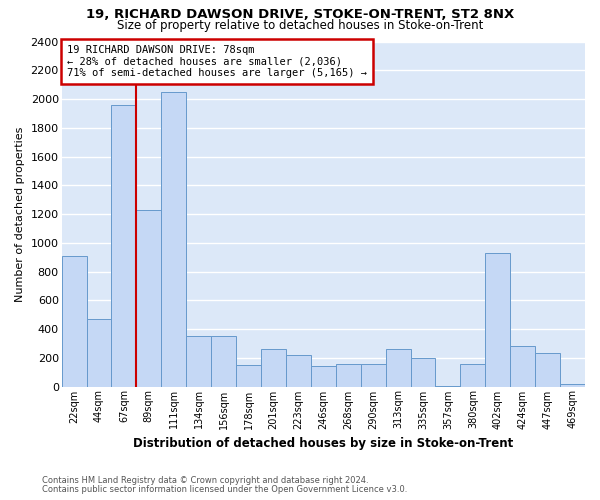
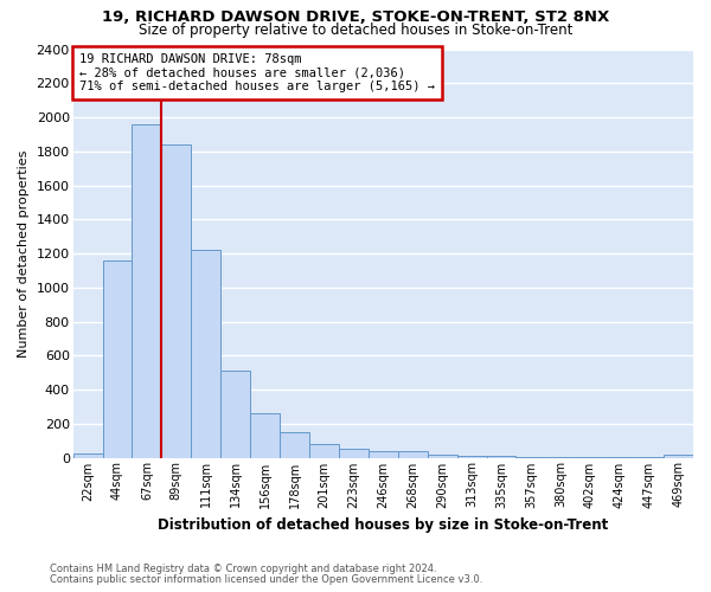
22sqm: 910 -> 20
44sqm: 470 -> 1160
89sqm: 1230 -> 1840
111sqm: 2050 -> 1220
134sqm: 350 -> 510
156sqm: 350 -> 260
201sqm: 260 -> 80
223sqm: 220 -> 60
246sqm: 140 -> 40
268sqm: 160 -> 40
290sqm: 160 -> 20
313sqm: 260 -> 10
335sqm: 200 -> 10
380sqm: 160 -> 0
402sqm: 930 -> 0
424sqm: 280 -> 0
447sqm: 230 -> 0
